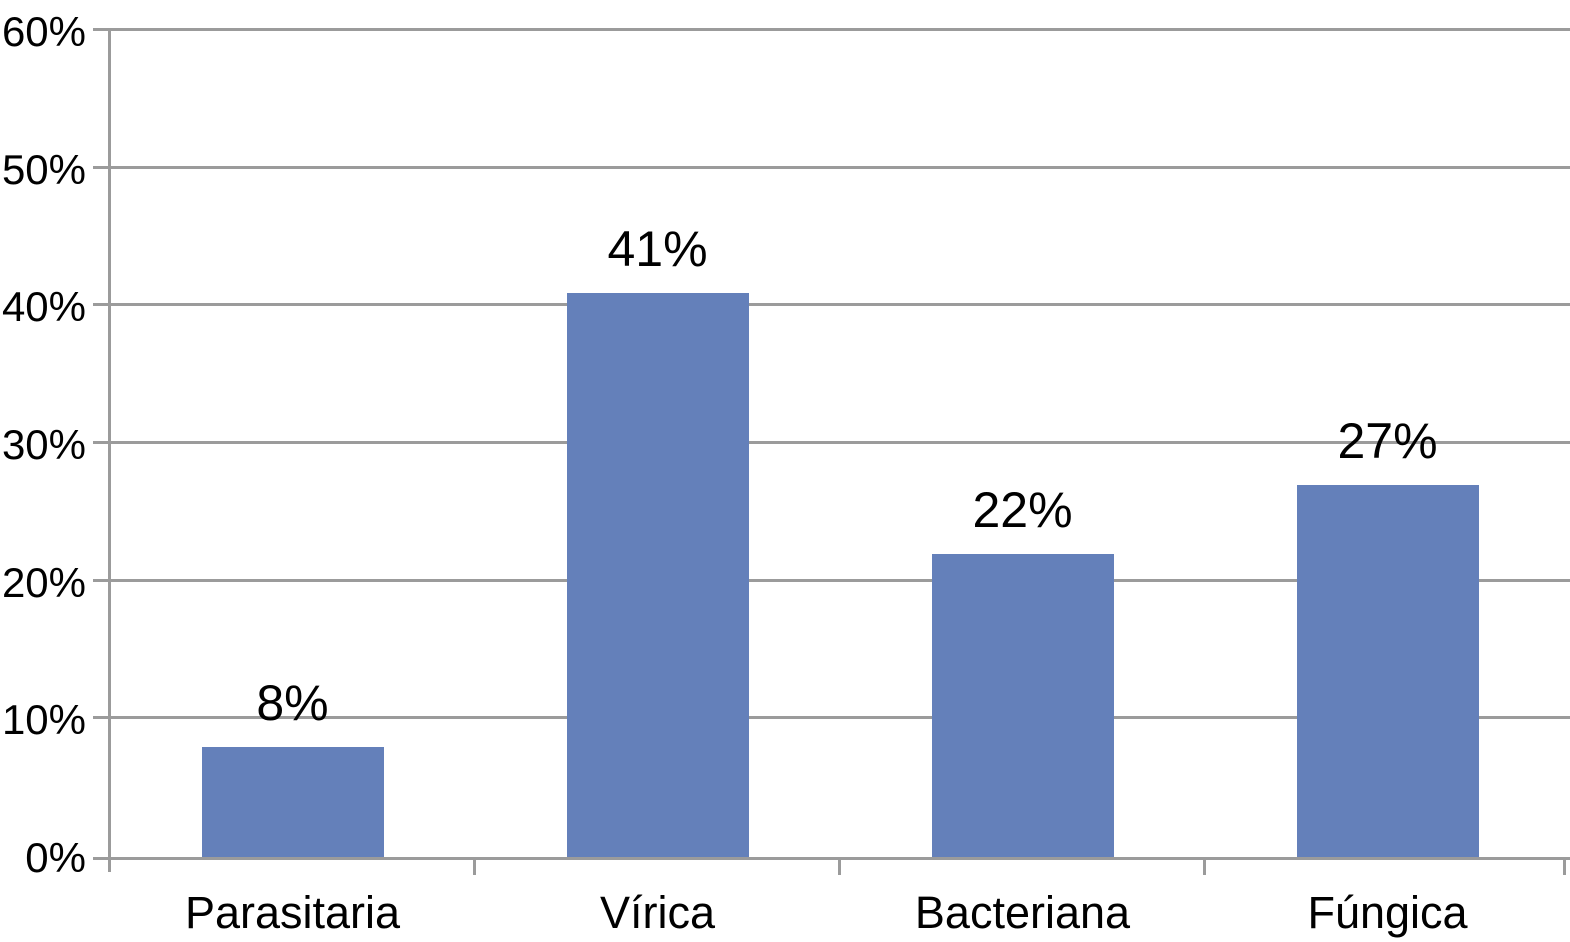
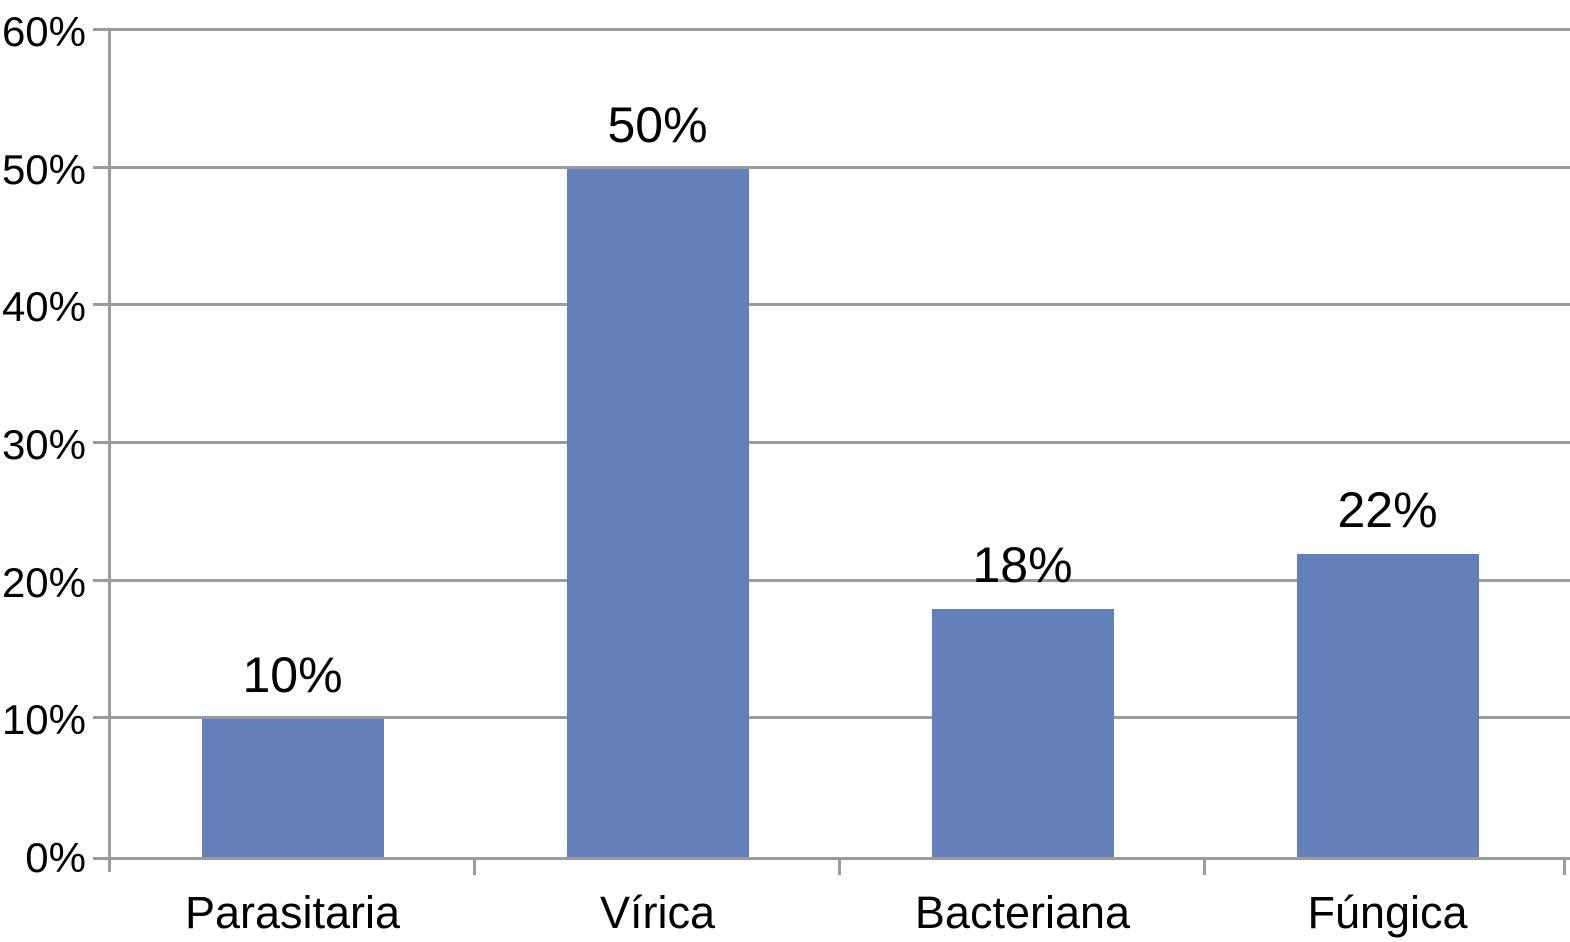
Parasitaria: 8% -> 10%
Vírica: 41% -> 50%
Bacteriana: 22% -> 18%
Fúngica: 27% -> 22%
